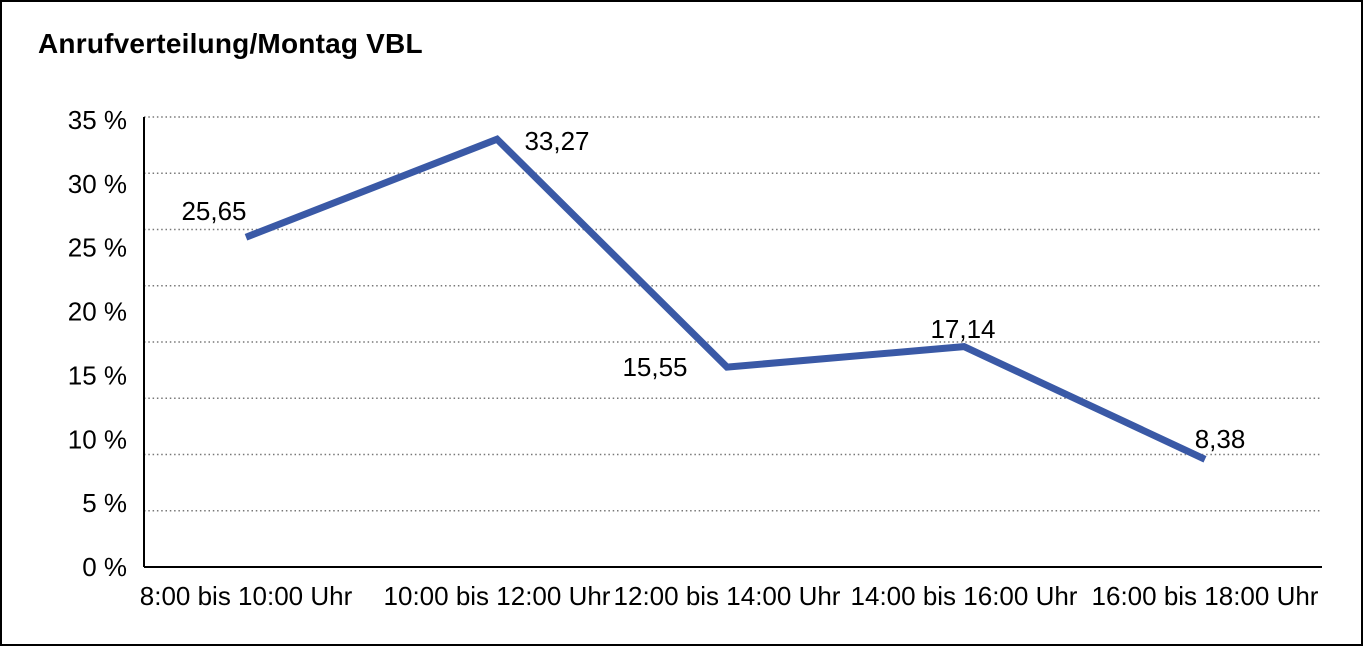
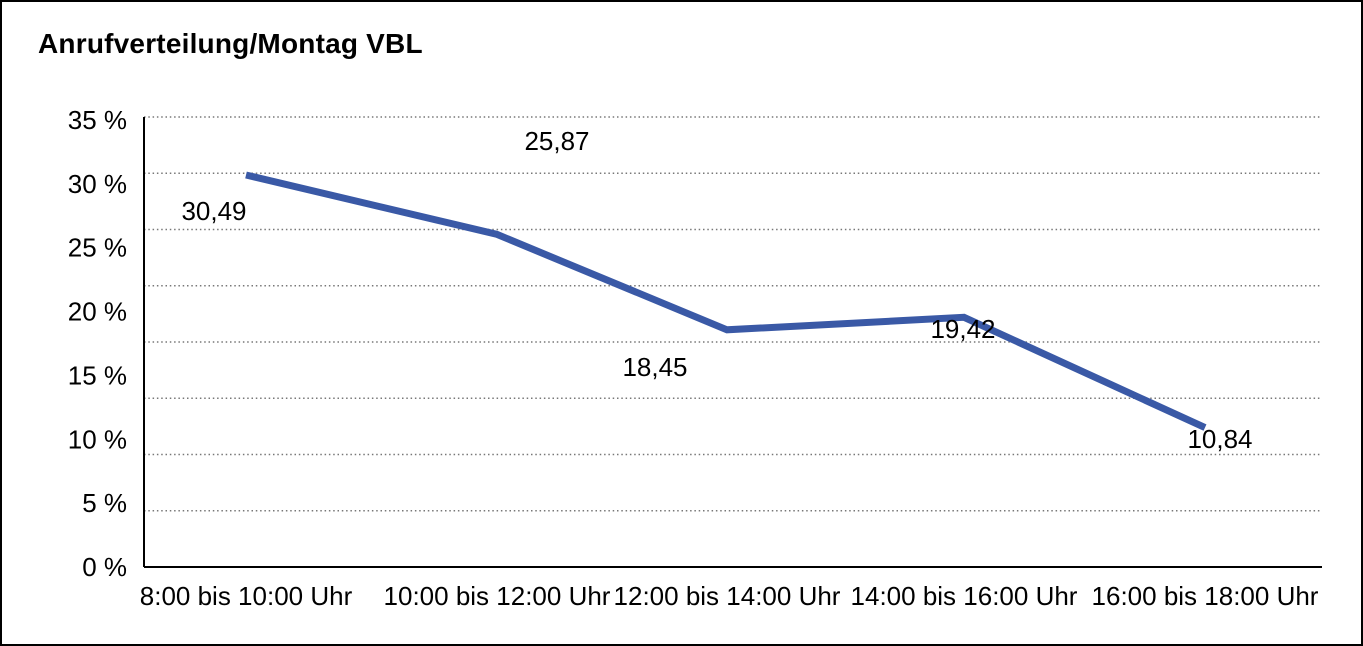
8:00 bis 10:00 Uhr: 25,65 -> 30,49
10:00 bis 12:00 Uhr: 33,27 -> 25,87
12:00 bis 14:00 Uhr: 15,55 -> 18,45
14:00 bis 16:00 Uhr: 17,14 -> 19,42
16:00 bis 18:00 Uhr: 8,38 -> 10,84
